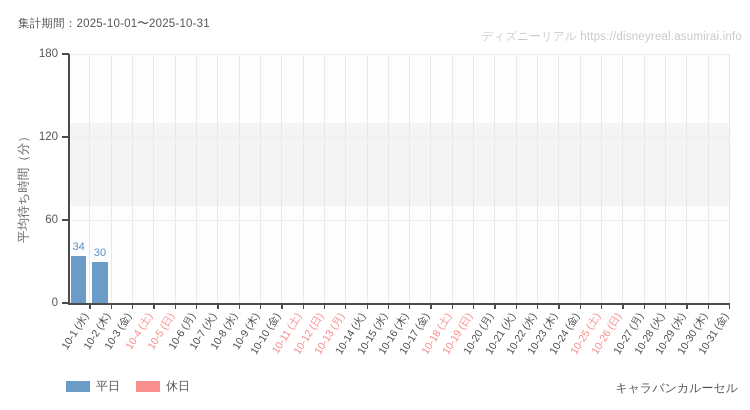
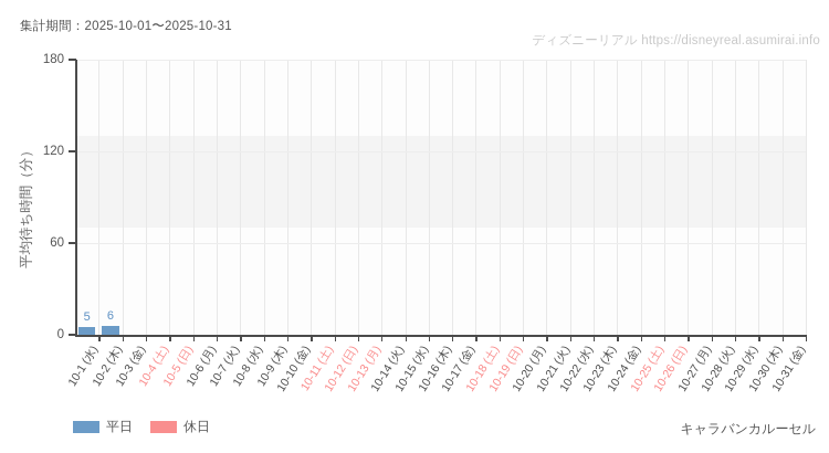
10-1 (水): 34 -> 5
10-2 (木): 30 -> 6
